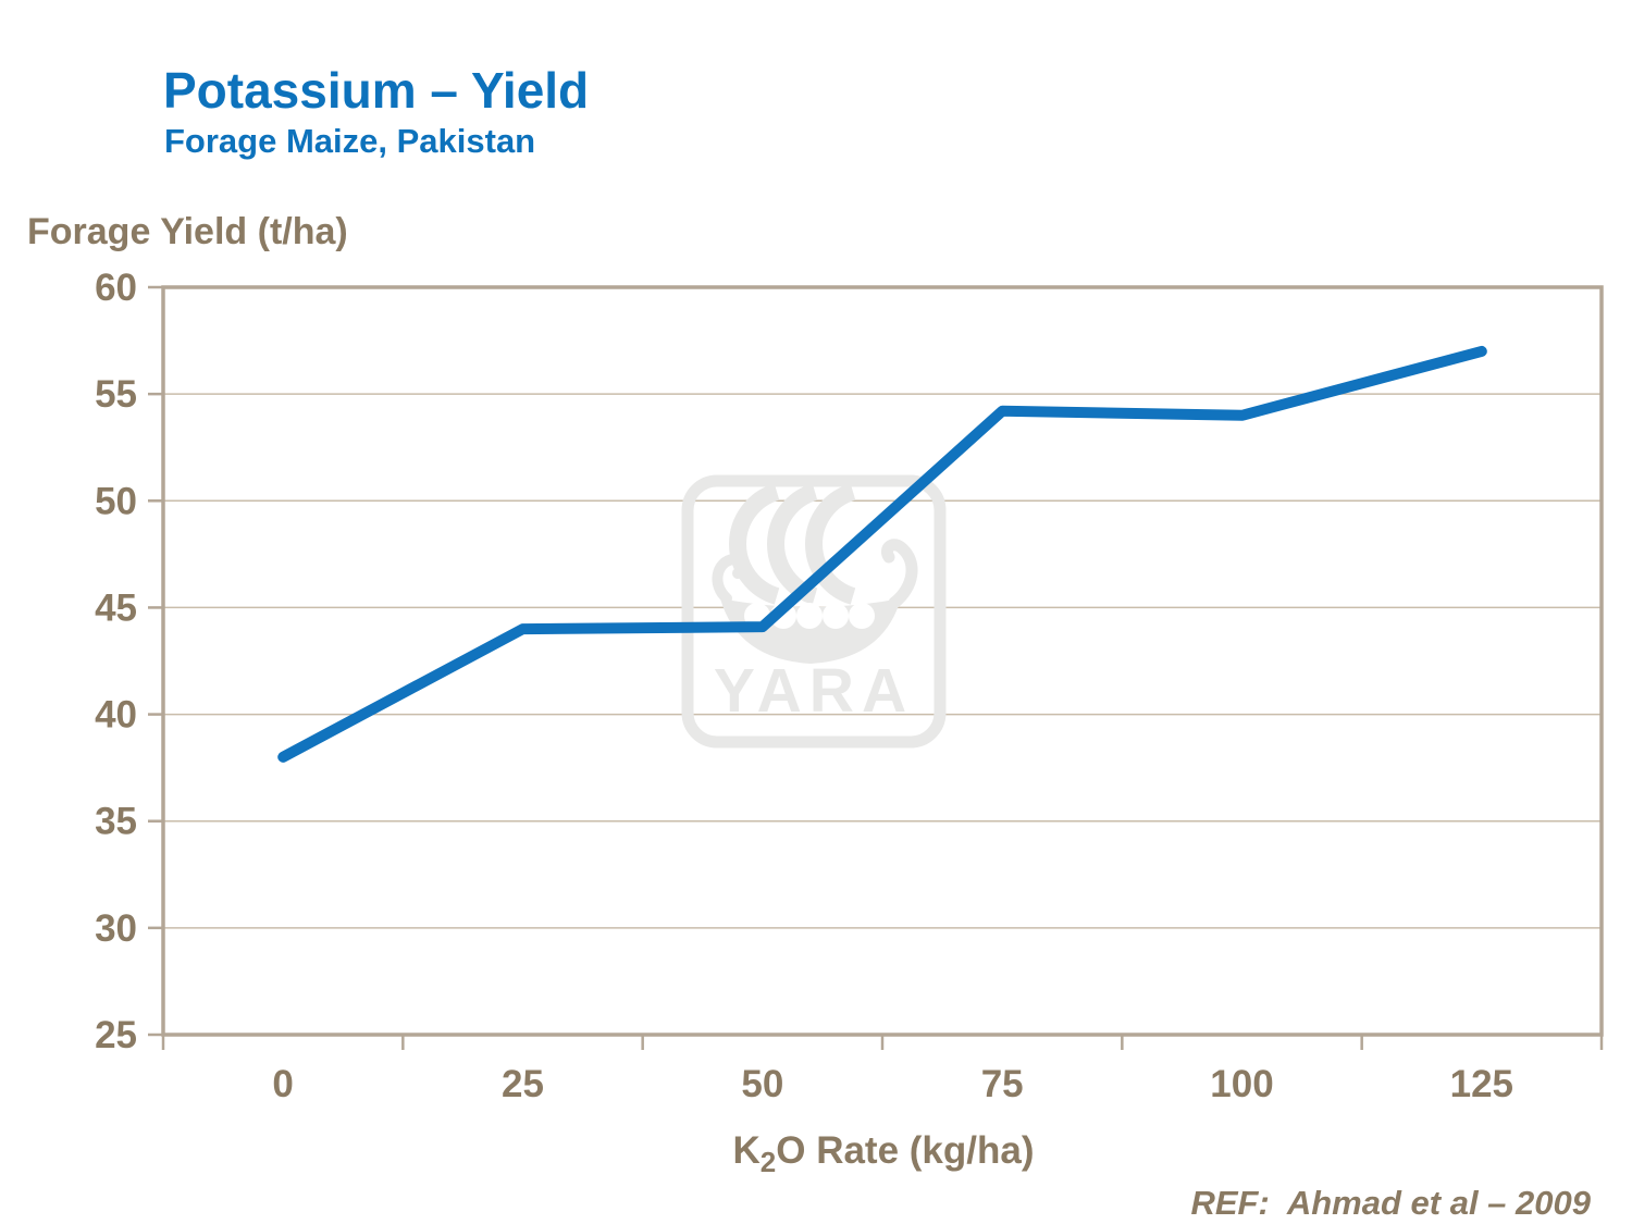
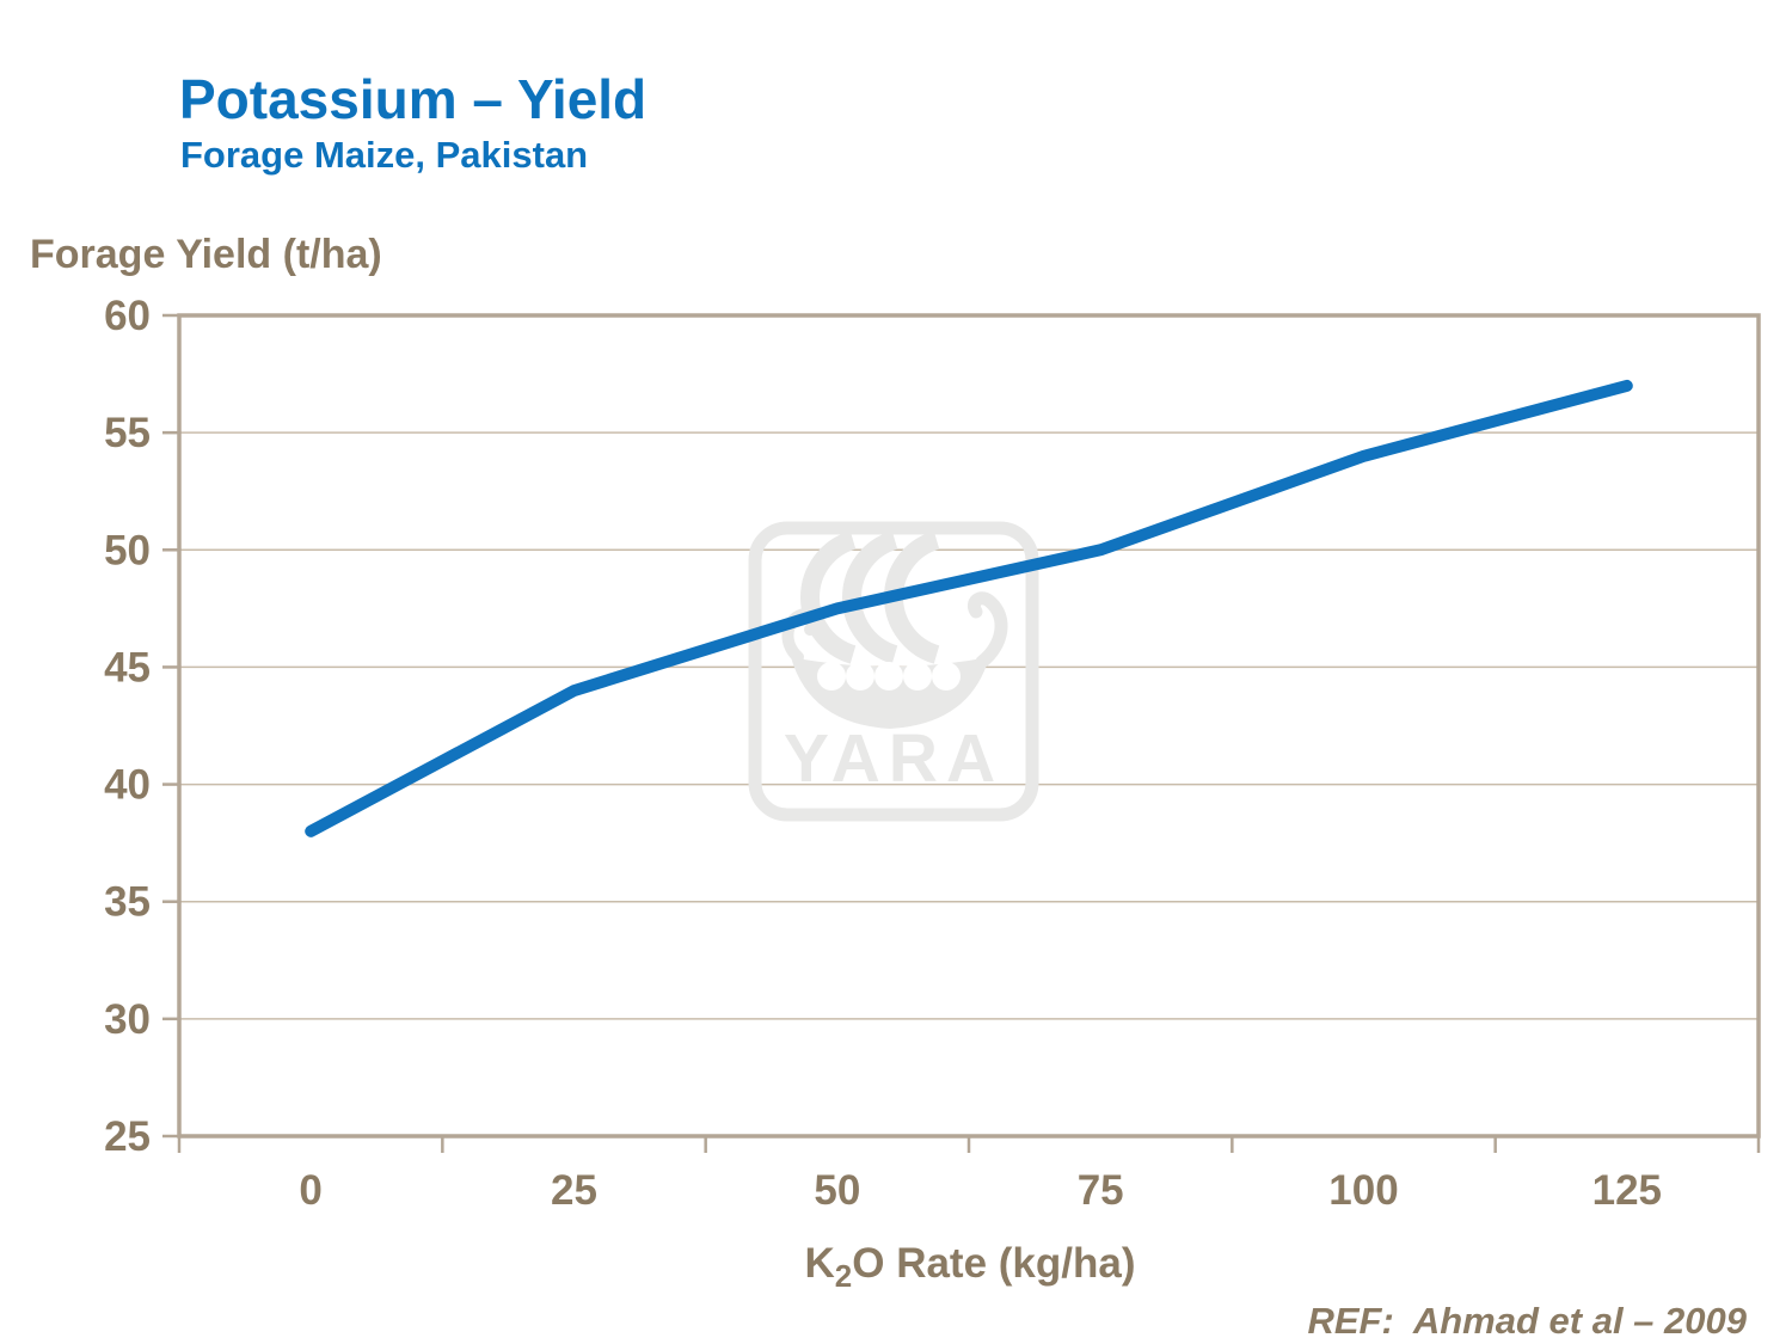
50: 44.1 -> 47.5
75: 54.2 -> 50.0
